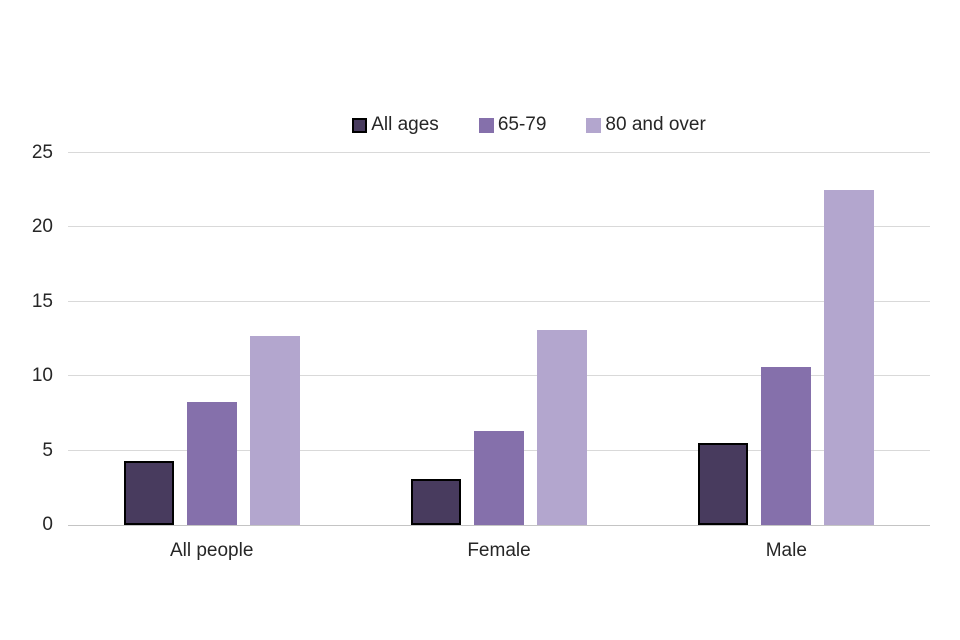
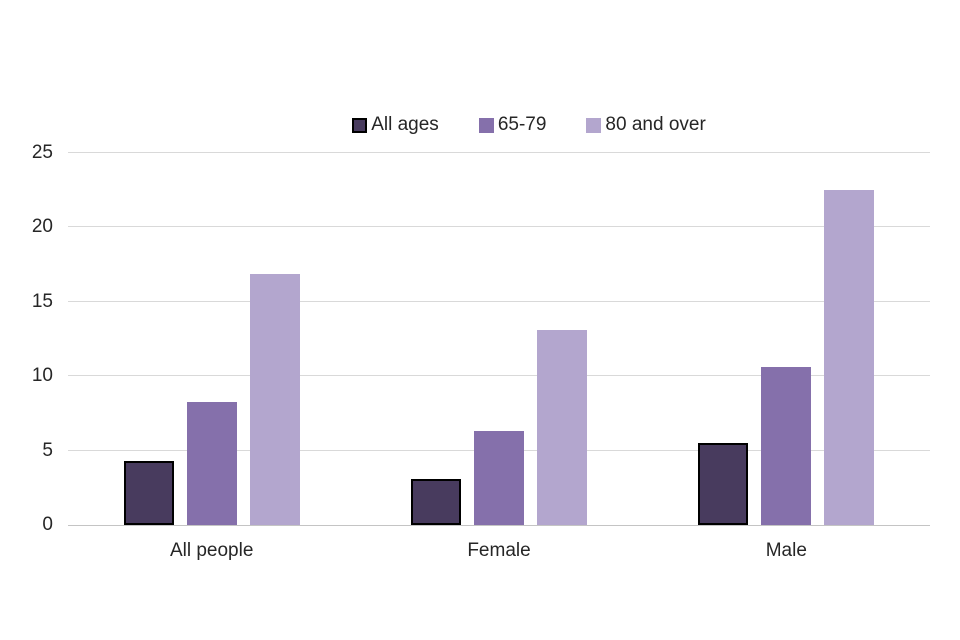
80 and over/All people: 12.7 -> 16.9
